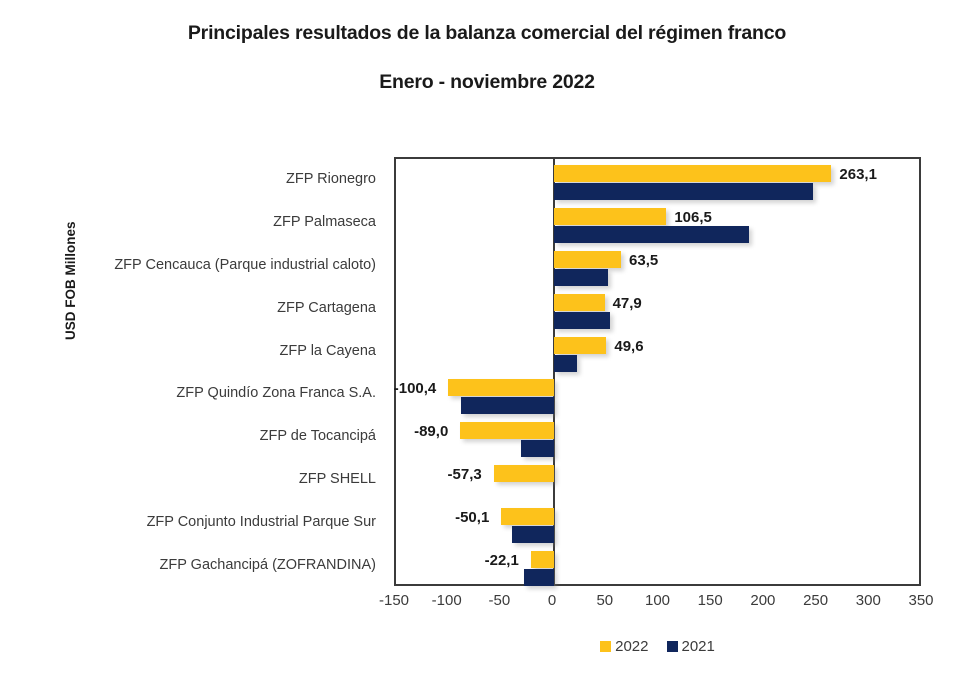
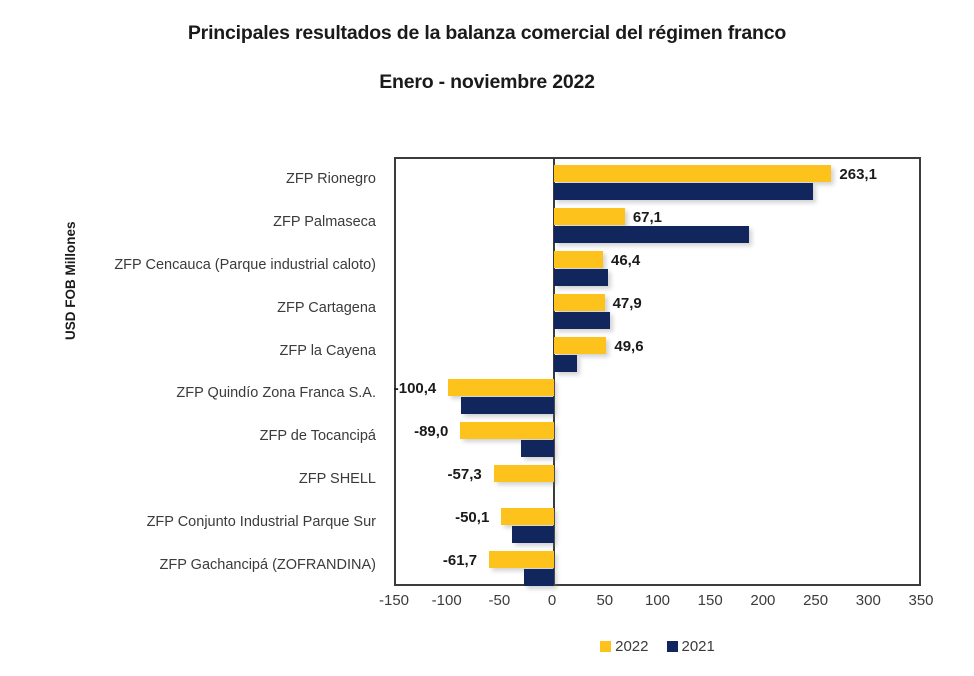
2022/ZFP Palmaseca: 106,5 -> 67,1
2022/ZFP Cencauca (Parque industrial caloto): 63,5 -> 46,4
2022/ZFP Gachancipá (ZOFRANDINA): -22,1 -> -61,7
